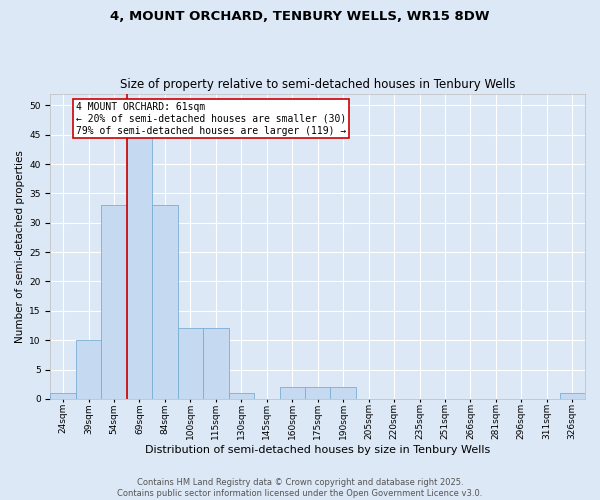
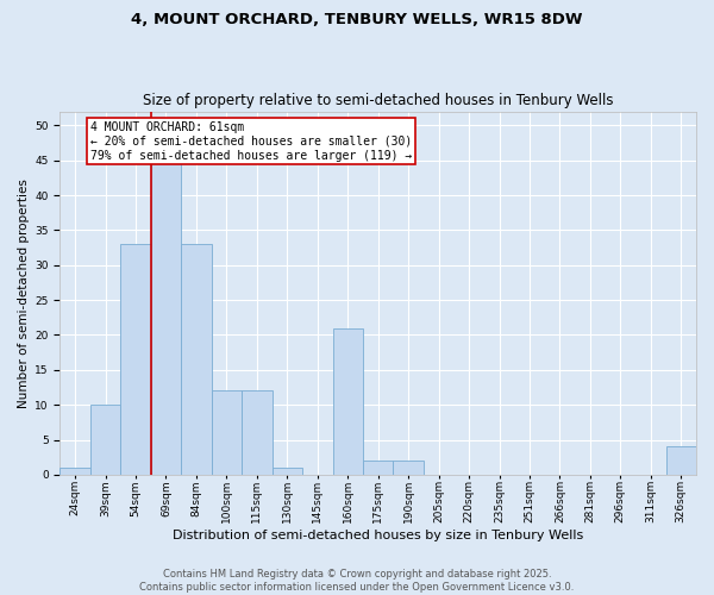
160sqm: 2 -> 21
326sqm: 1 -> 4
